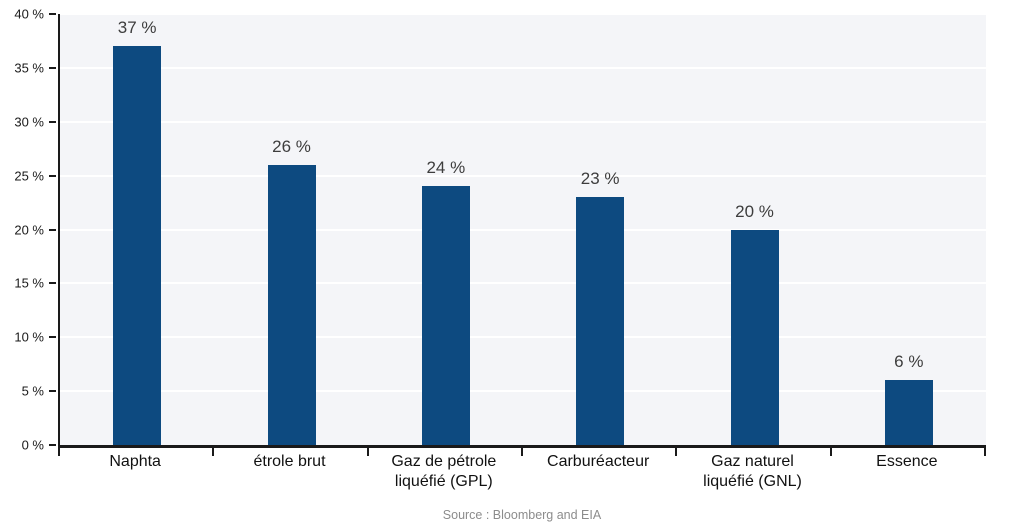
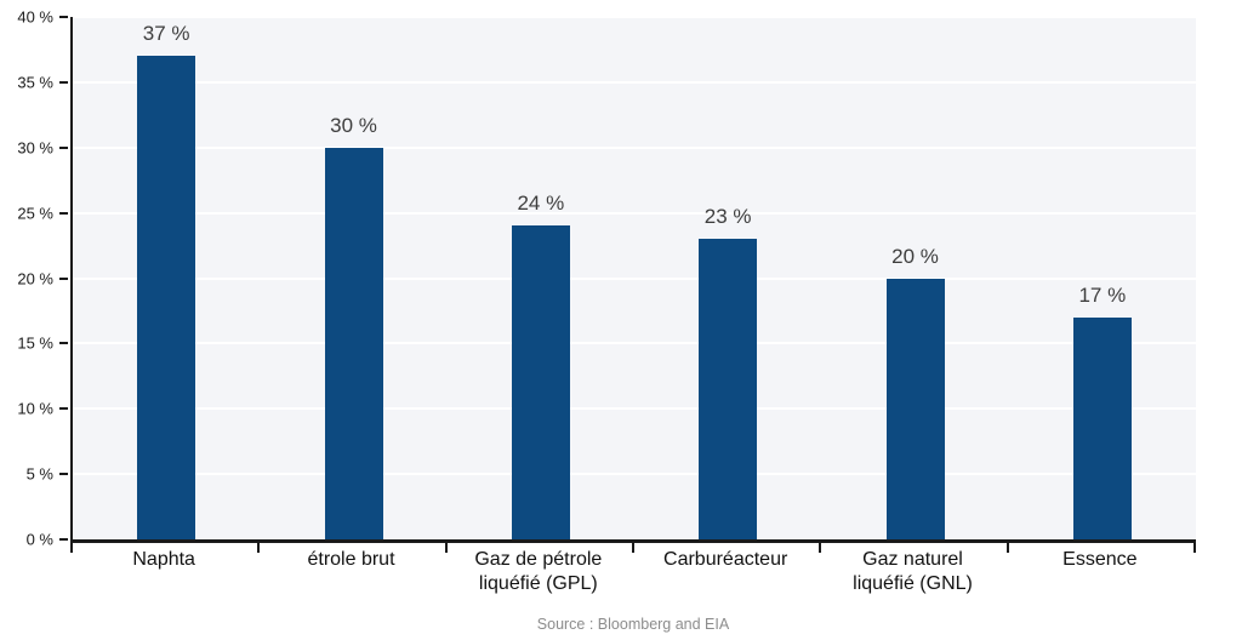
étrole brut: 26 -> 30
Essence: 6 -> 17
